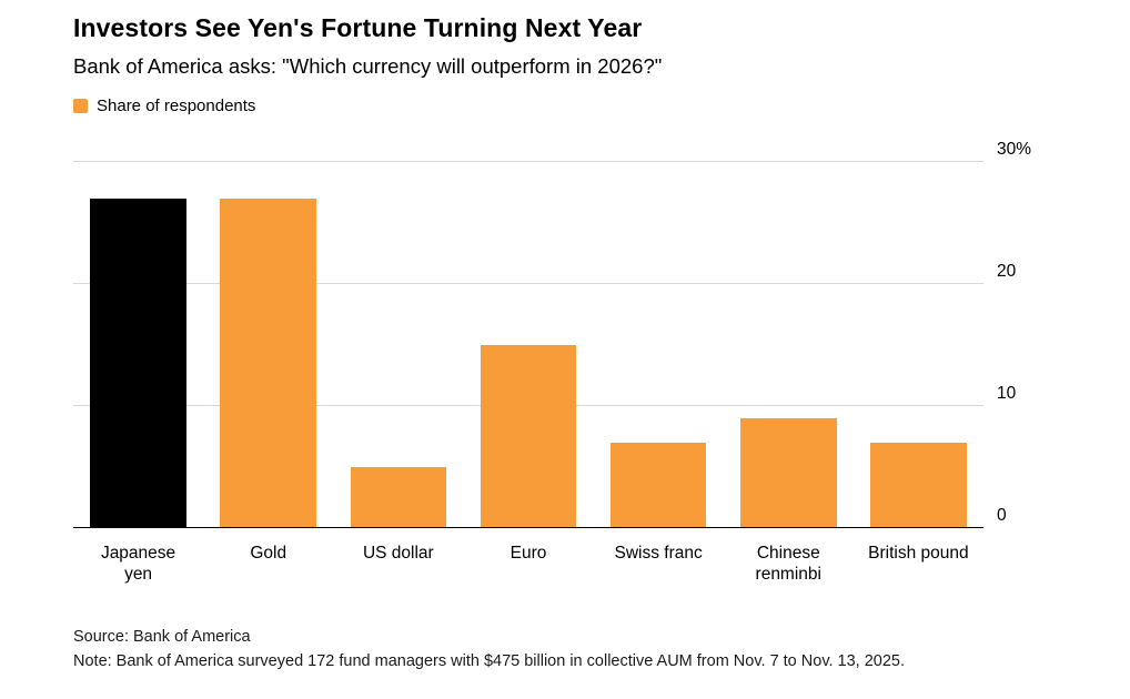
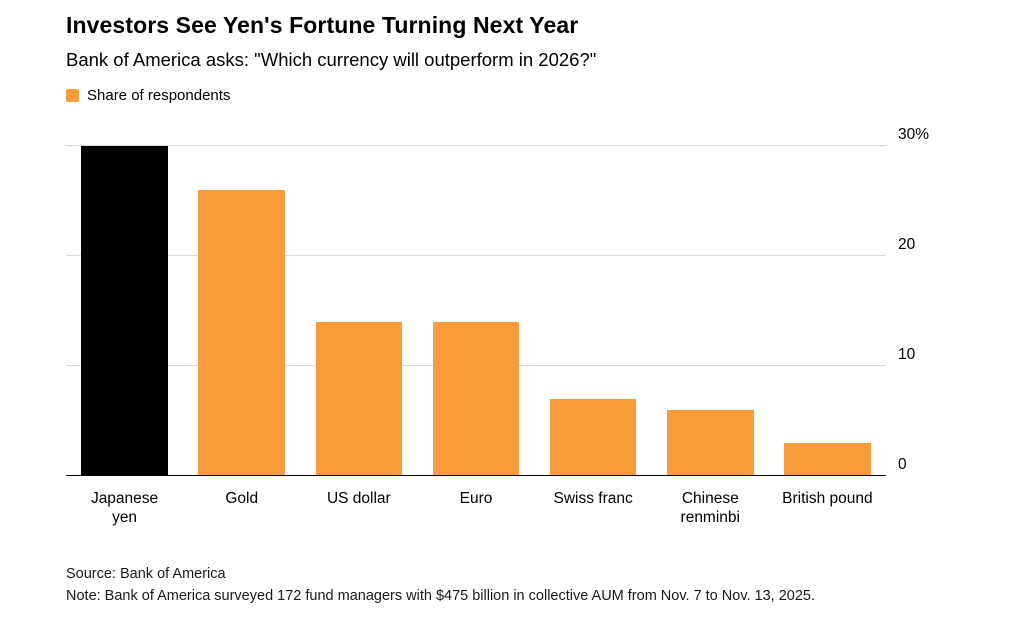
Japanese yen: 27% -> 30%
Gold: 27% -> 26%
US dollar: 5% -> 14%
Euro: 15% -> 14%
Chinese renminbi: 9% -> 6%
British pound: 7% -> 3%
